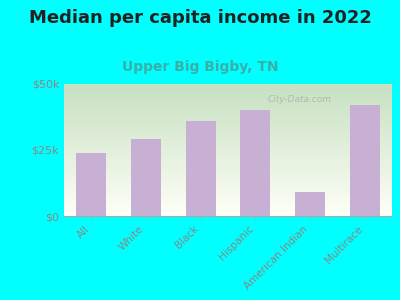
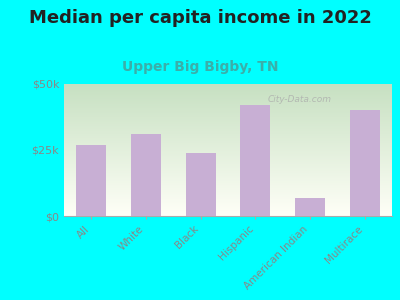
All: $24k -> $27k
White: $29k -> $31k
Black: $36k -> $24k
Hispanic: $40k -> $42k
American Indian: $9k -> $7k
Multirace: $42k -> $40k
